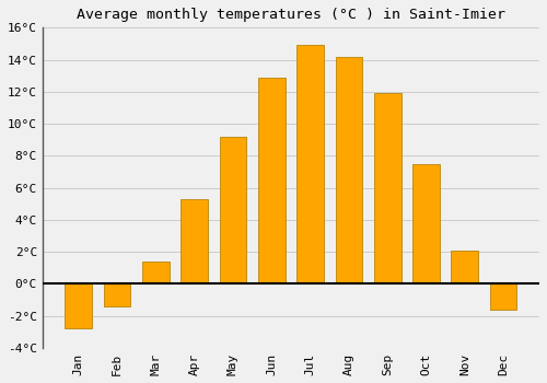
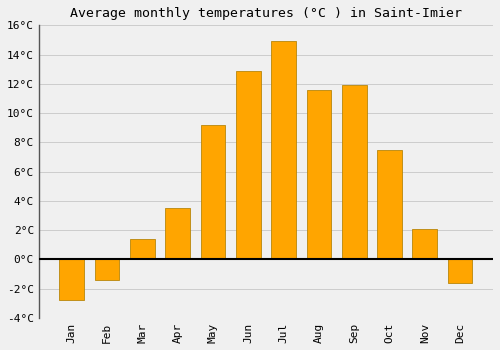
Apr: 5.3°C -> 3.5°C
Aug: 14.2°C -> 11.6°C
